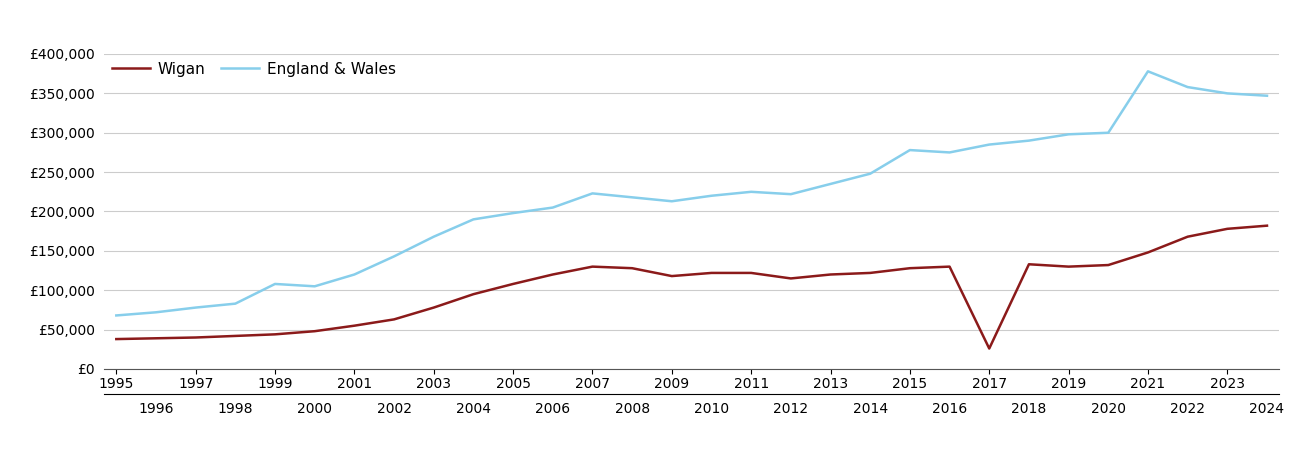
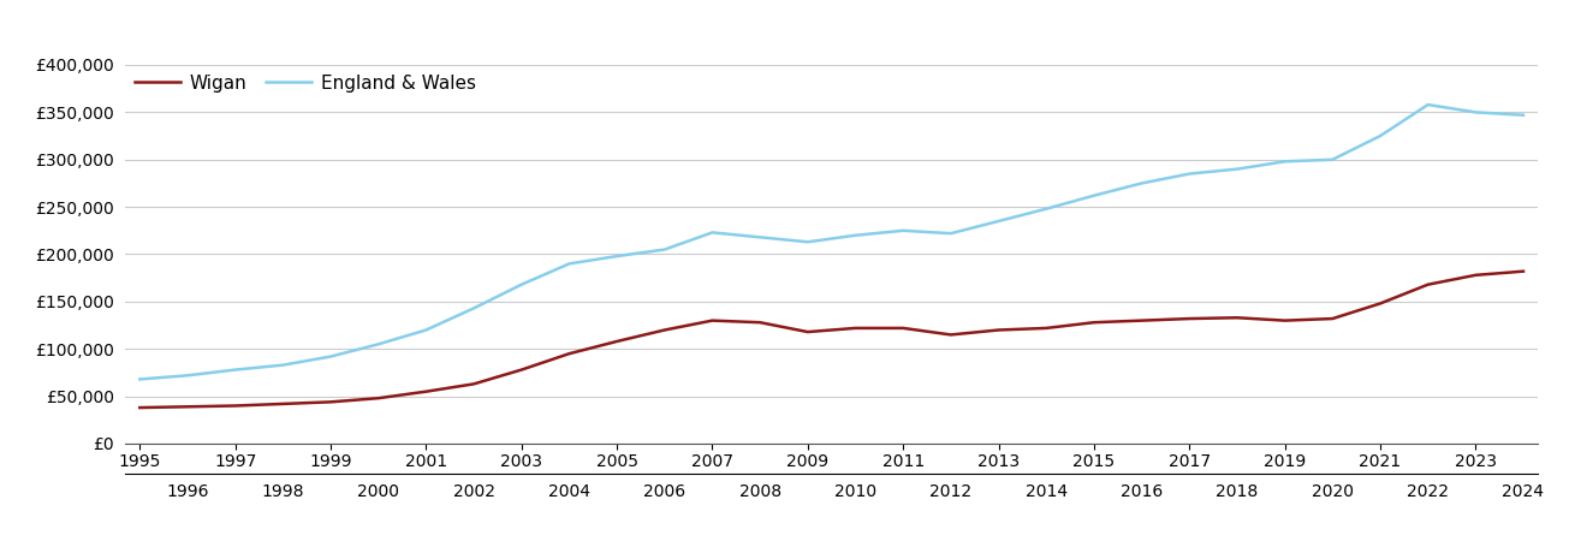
England & Wales/1999: £108,000 -> £92,000
England & Wales/2015: £278,000 -> £262,000
Wigan/2017: £26,000 -> £132,000
England & Wales/2021: £378,000 -> £325,000
